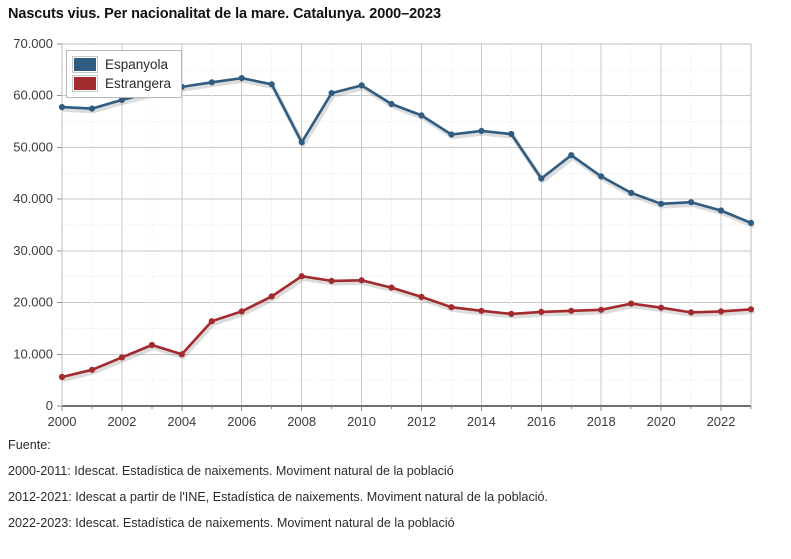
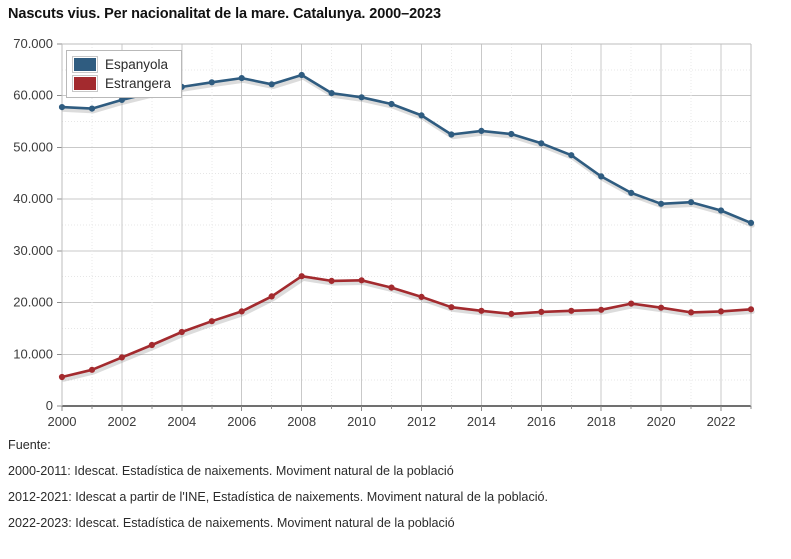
Estrangera/2004: 10000 -> 14000
Espanyola/2008: 51000 -> 64000
Espanyola/2010: 62000 -> 60000
Espanyola/2016: 44000 -> 51000
